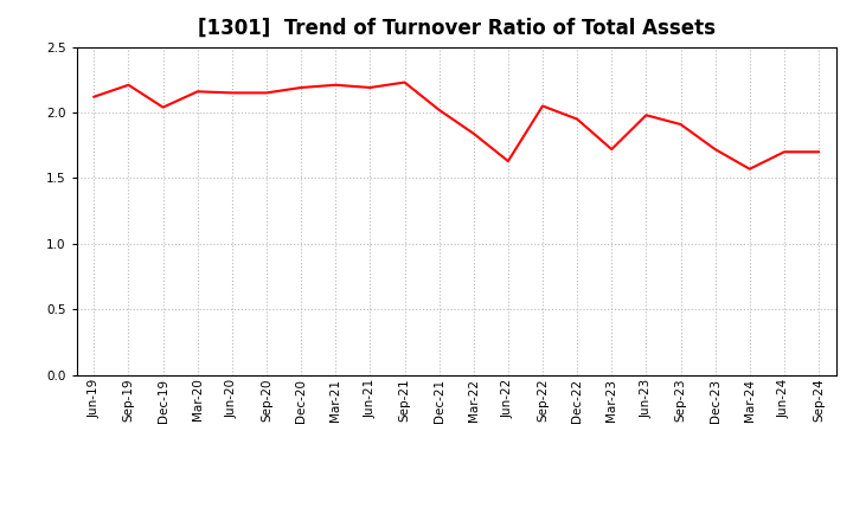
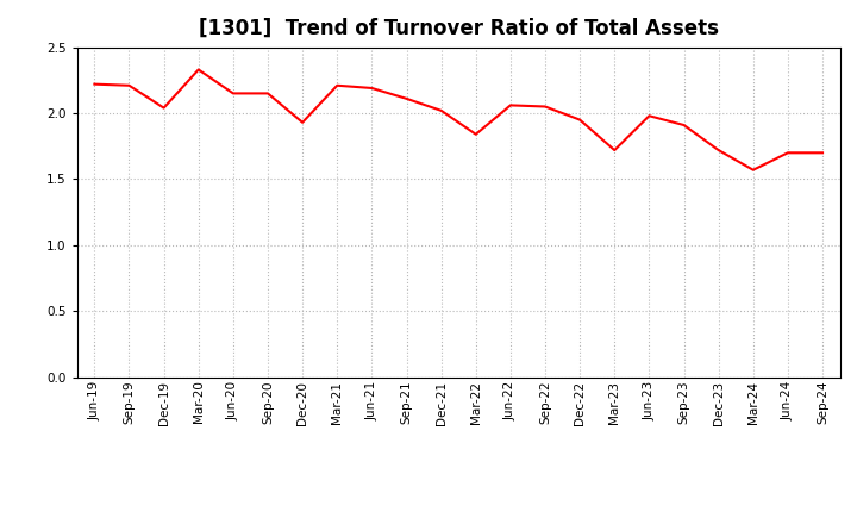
Jun-19: 2.12 -> 2.22
Mar-20: 2.16 -> 2.33
Dec-20: 2.19 -> 1.93
Sep-21: 2.23 -> 2.11
Jun-22: 1.63 -> 2.06
